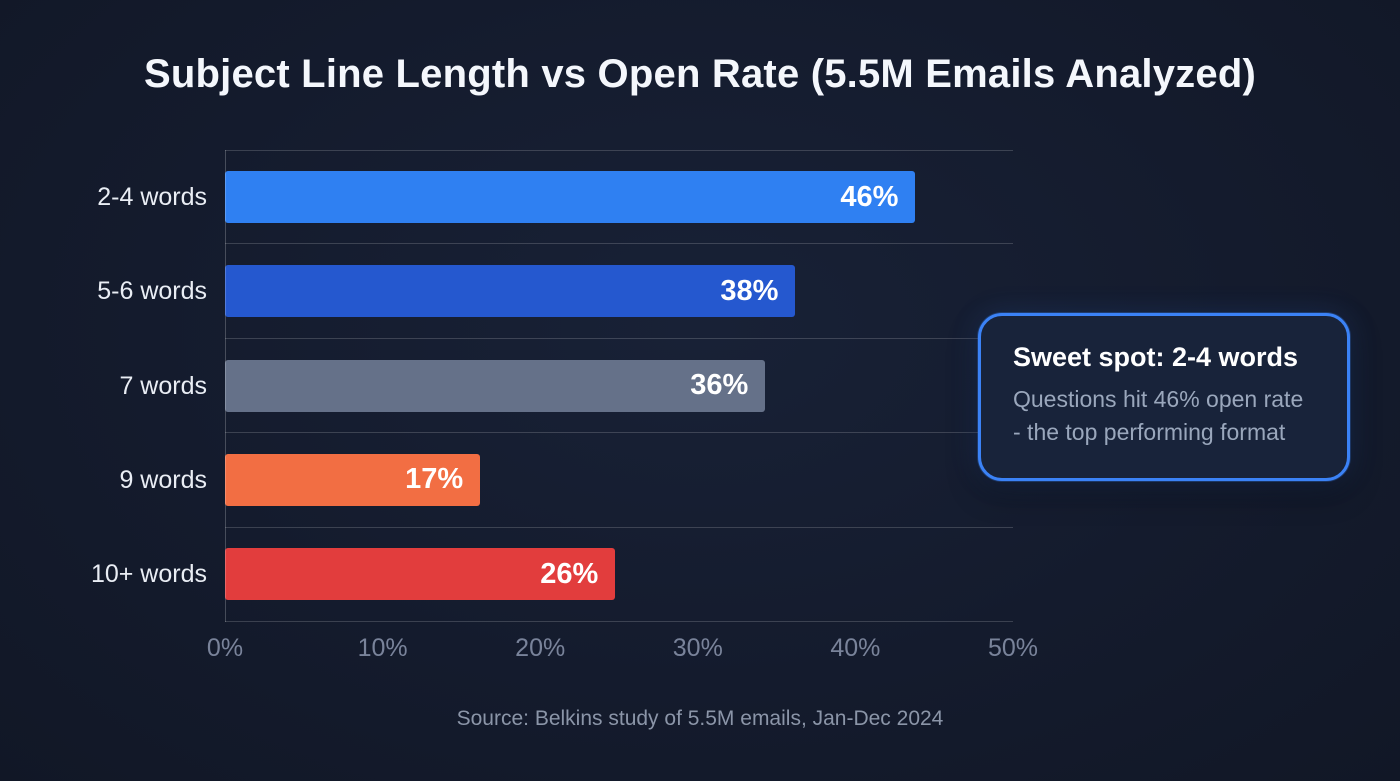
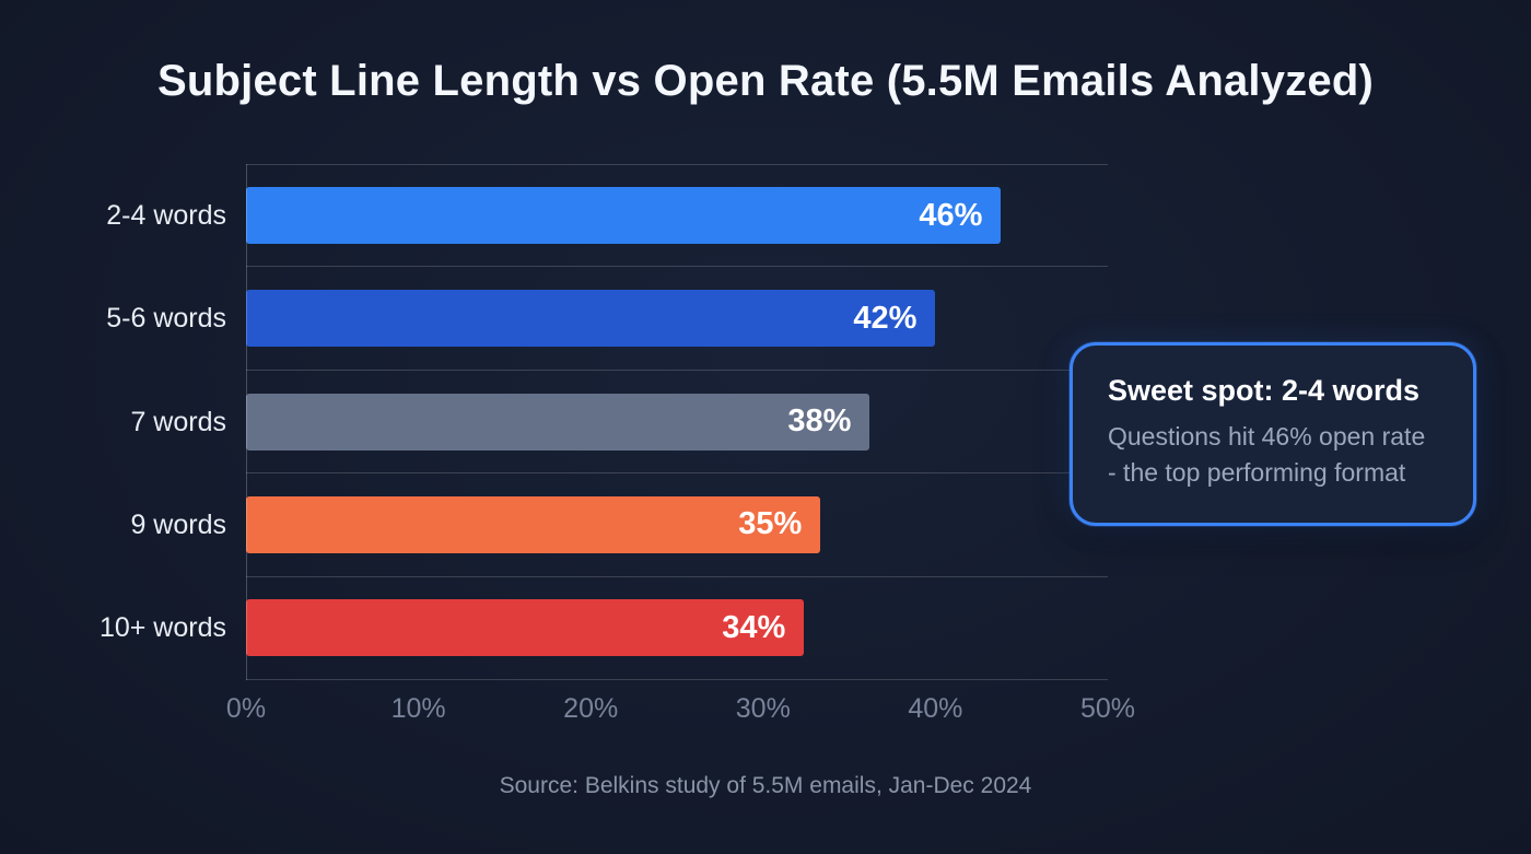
5-6 words: 38% -> 42%
7 words: 36% -> 38%
9 words: 17% -> 35%
10+ words: 26% -> 34%
